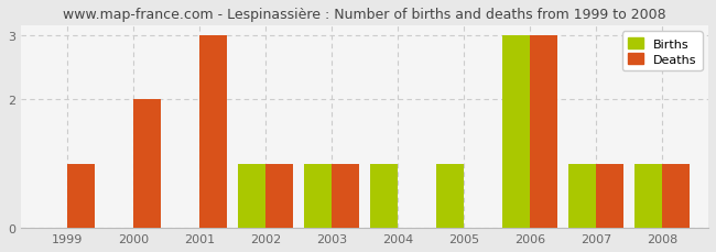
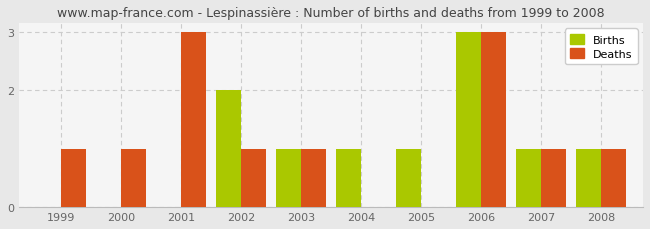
Deaths/2000: 2 -> 1
Births/2002: 1 -> 2
